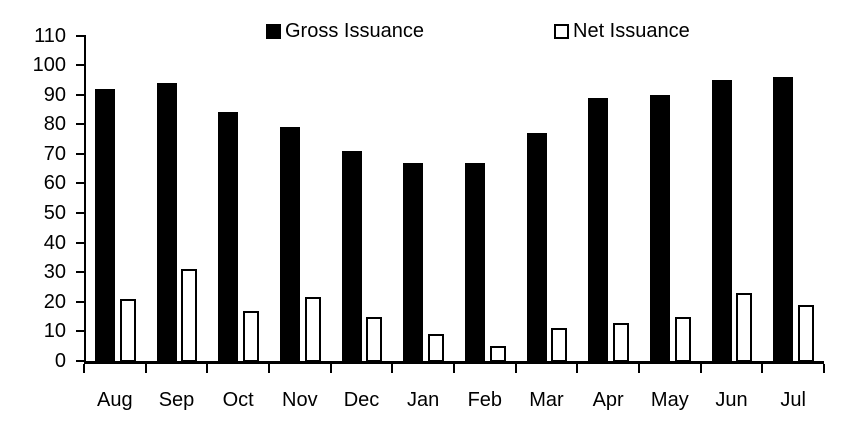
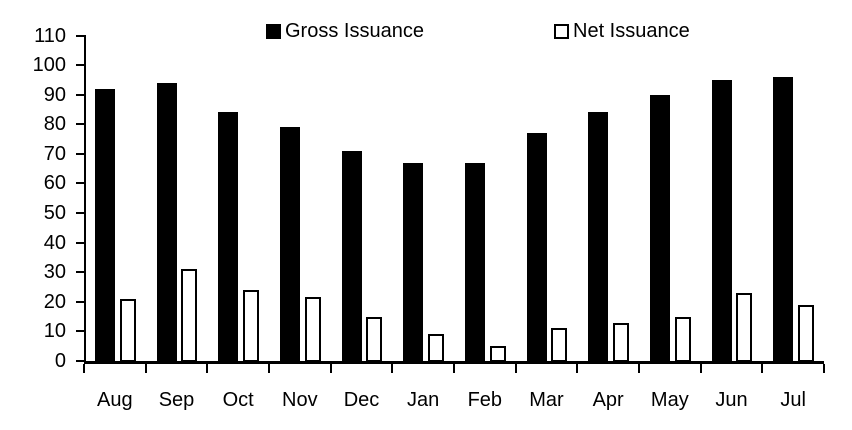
Net Issuance/Oct: 17 -> 24
Gross Issuance/Apr: 89 -> 84
